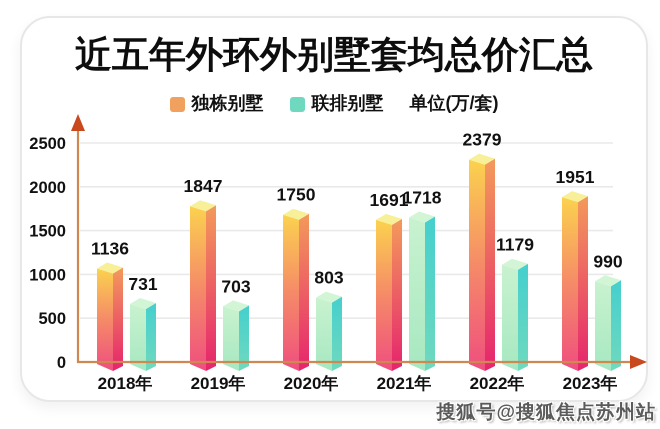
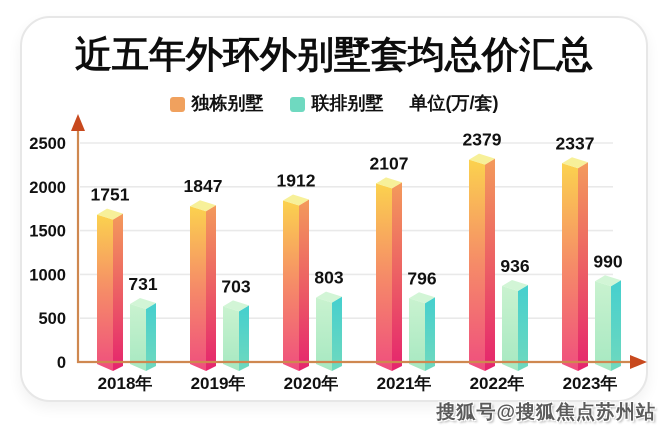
独栋别墅/2018年: 1136 -> 1751
独栋别墅/2020年: 1750 -> 1912
独栋别墅/2021年: 1691 -> 2107
联排别墅/2021年: 1718 -> 796
联排别墅/2022年: 1179 -> 936
独栋别墅/2023年: 1951 -> 2337
